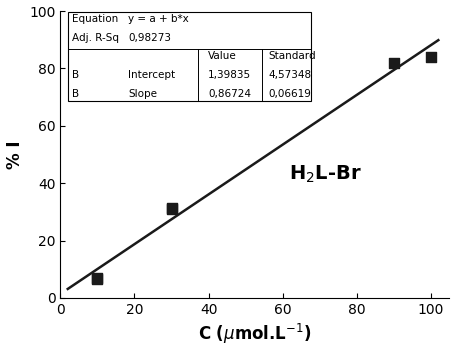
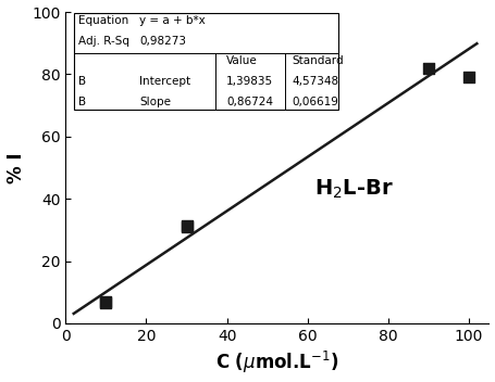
100: 84.0 -> 79.0
